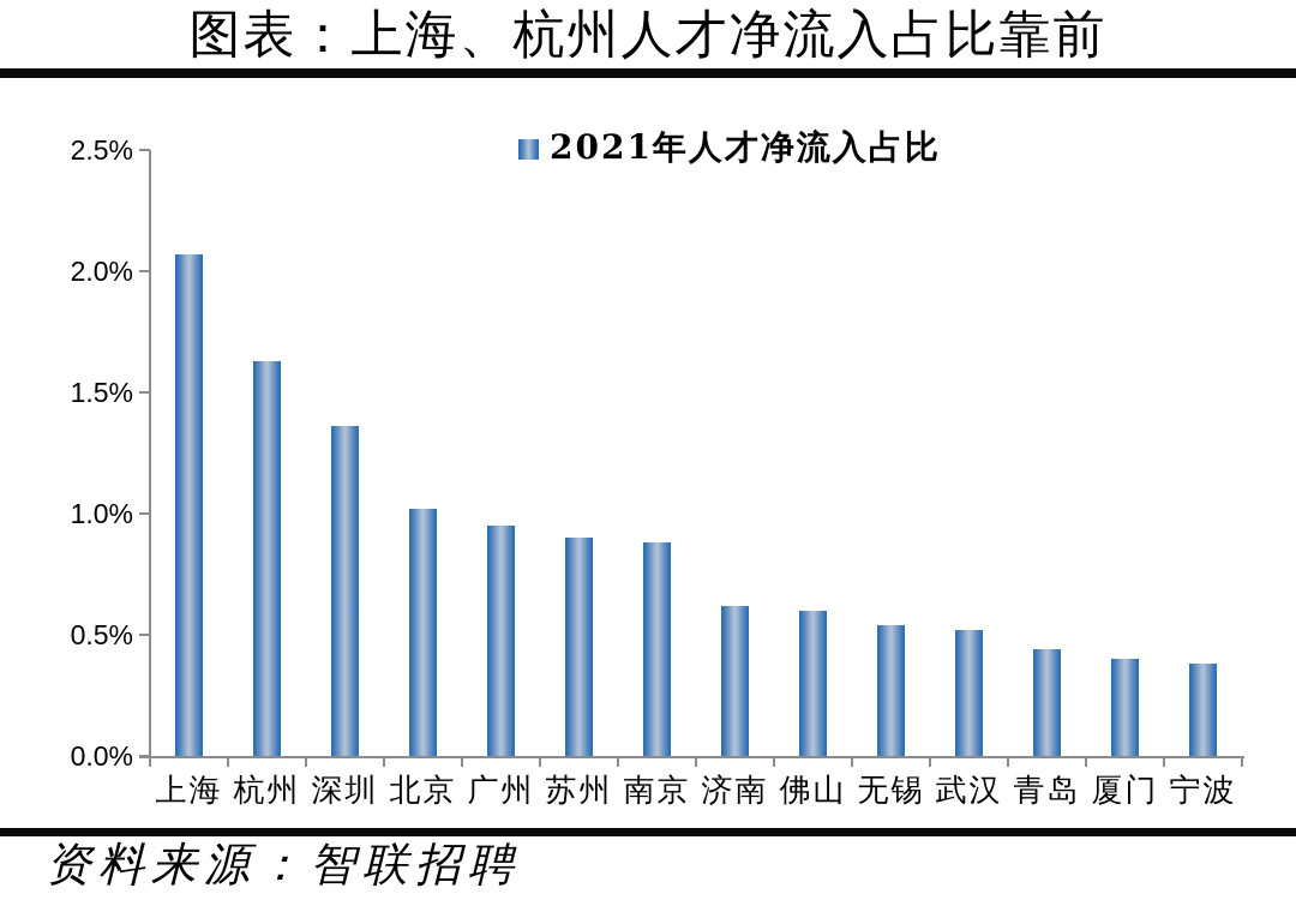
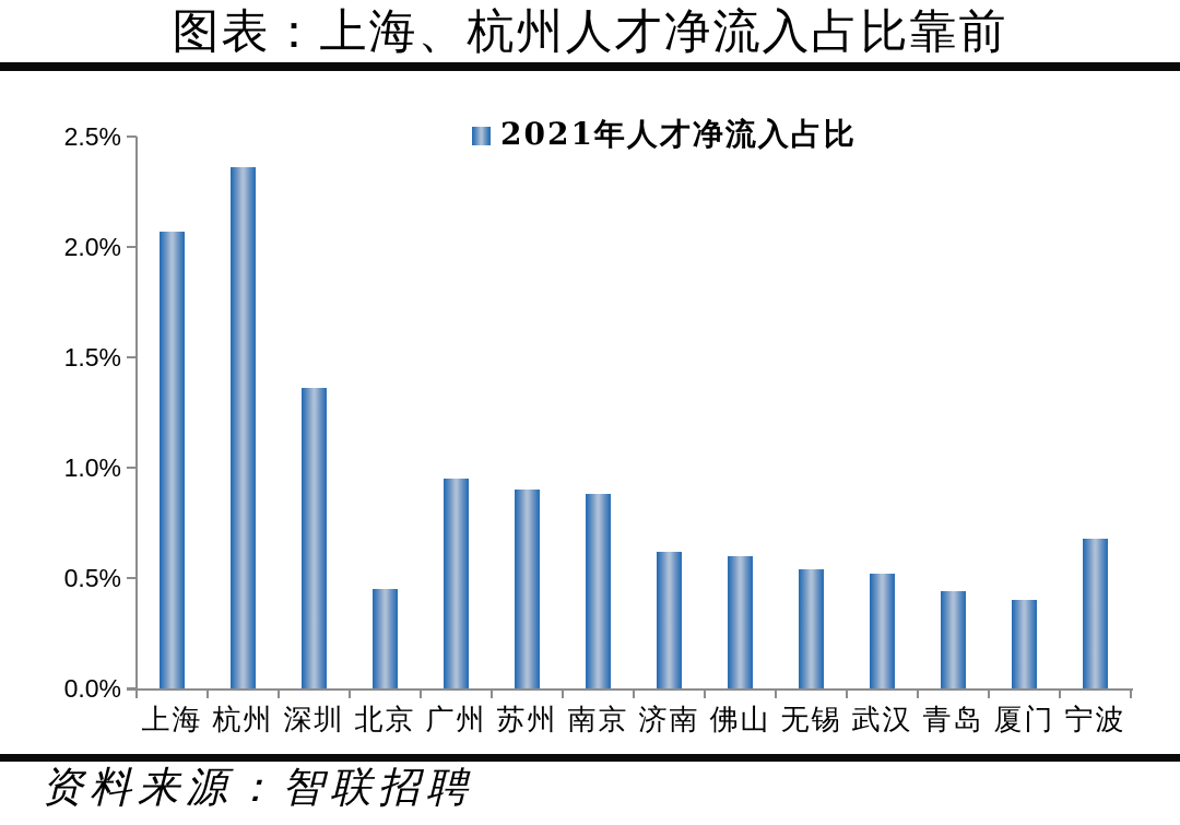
杭州: 1.63% -> 2.36%
北京: 1.02% -> 0.45%
宁波: 0.38% -> 0.68%
